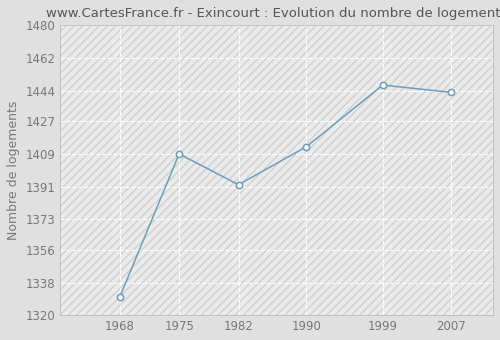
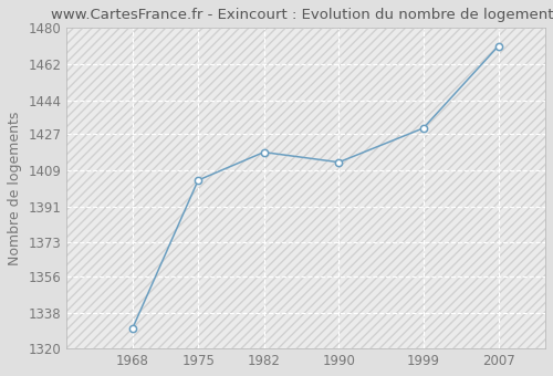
1975: 1409 -> 1404
1982: 1392 -> 1418
1999: 1447 -> 1430
2007: 1443 -> 1471
